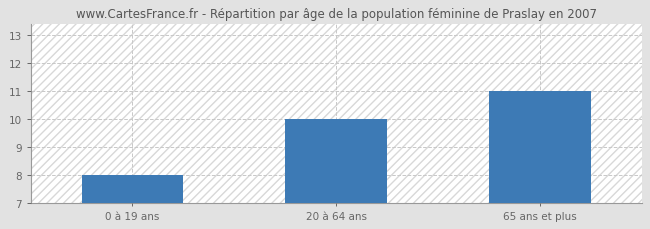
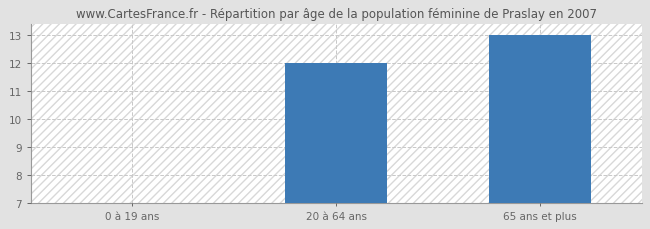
0 à 19 ans: 8 -> 7
20 à 64 ans: 10 -> 12
65 ans et plus: 11 -> 13
